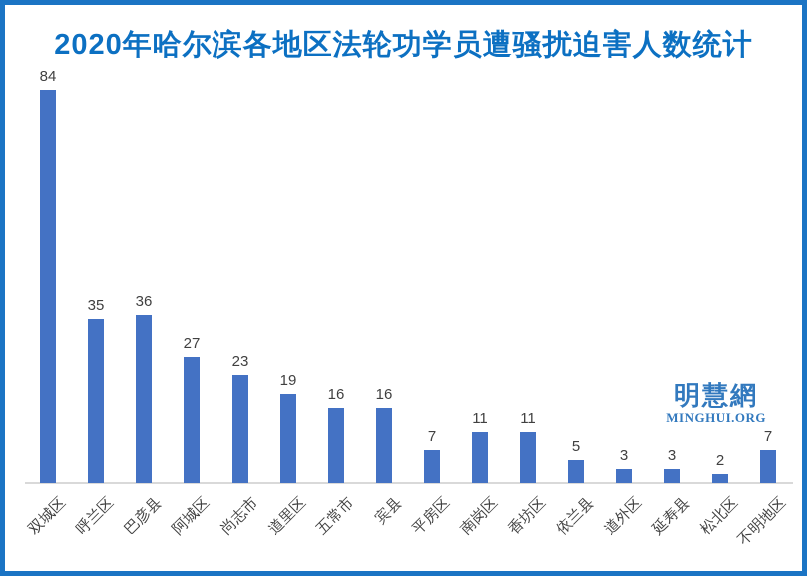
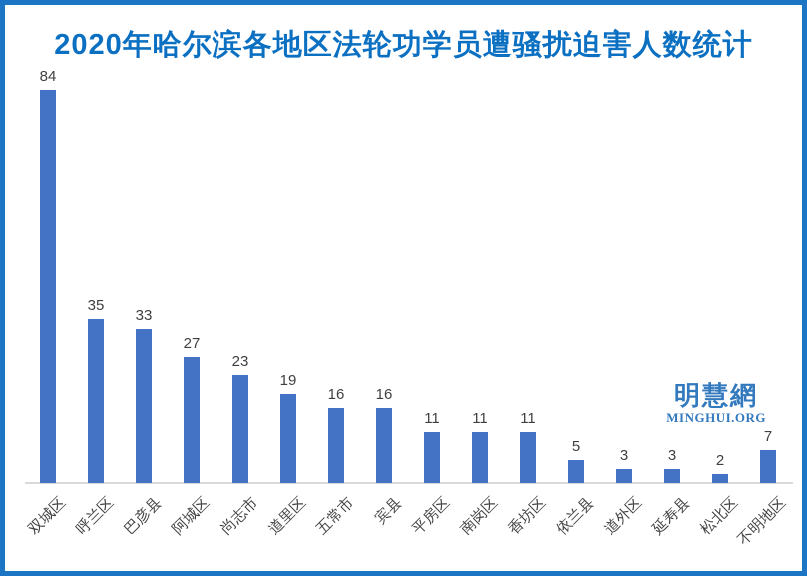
巴彦县: 36 -> 33
平房区: 7 -> 11
